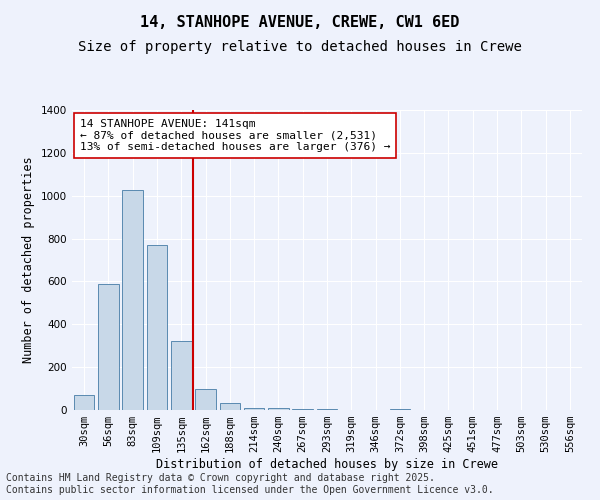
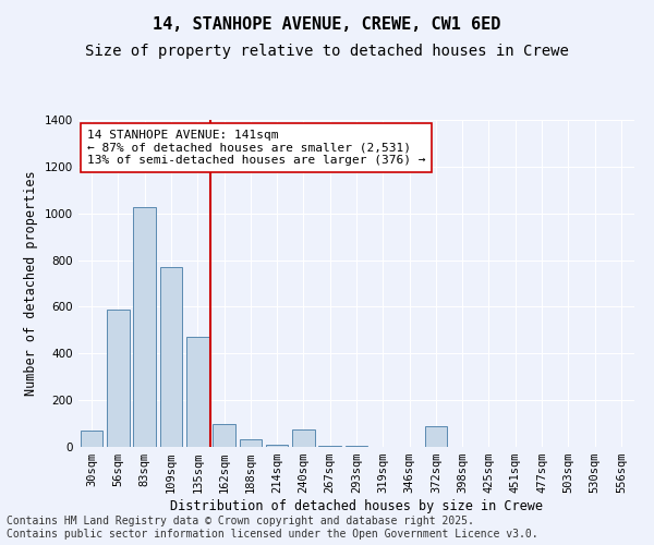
135sqm: 320 -> 470
240sqm: 10 -> 75
372sqm: 5 -> 90
